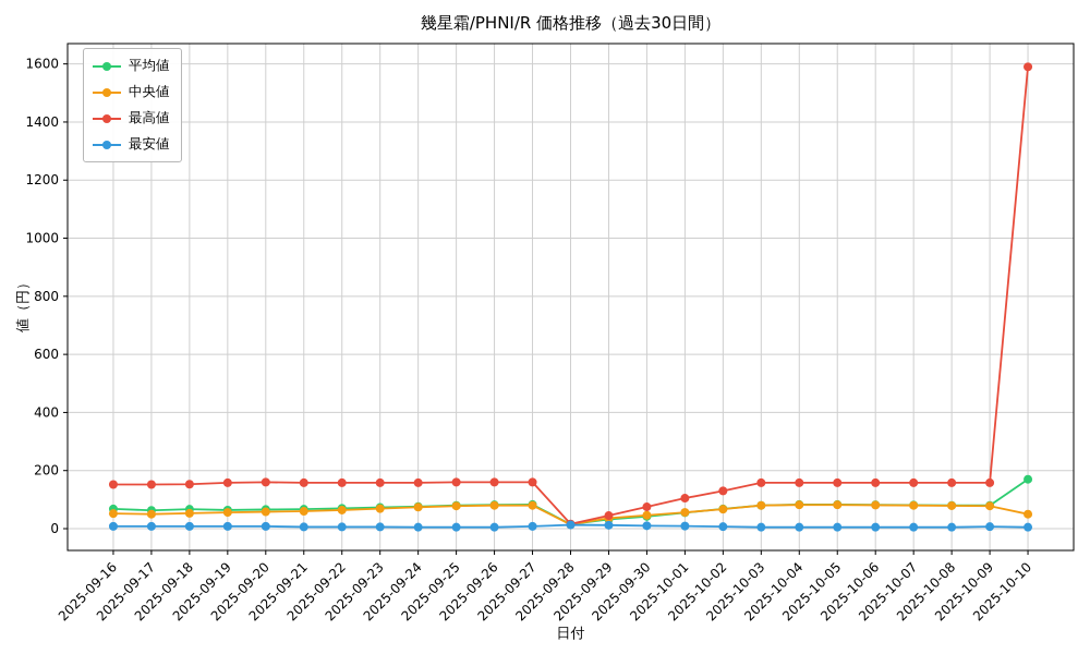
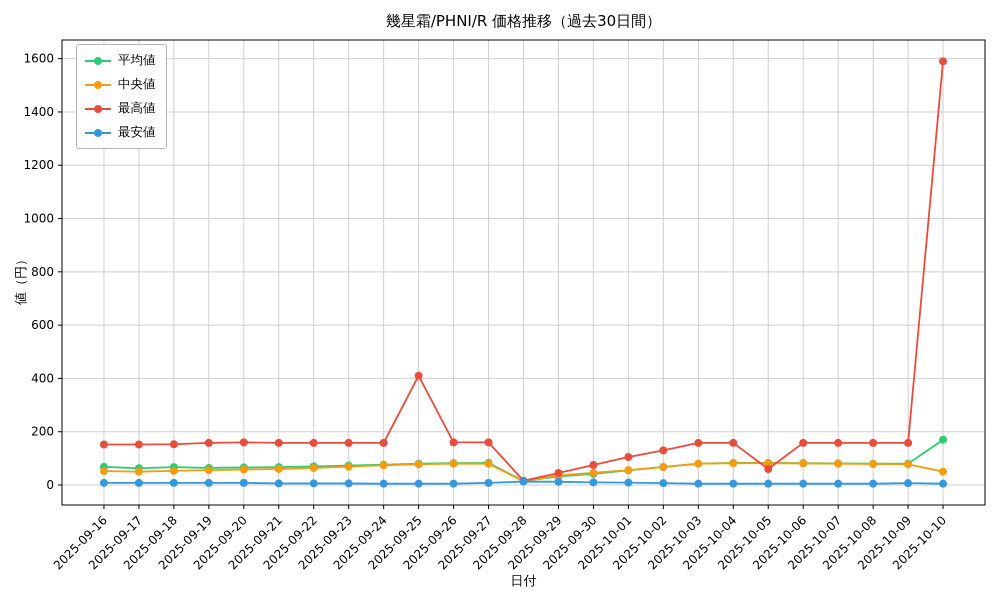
最高値/2025-09-25: 160 -> 410
最高値/2025-10-05: 160 -> 60
